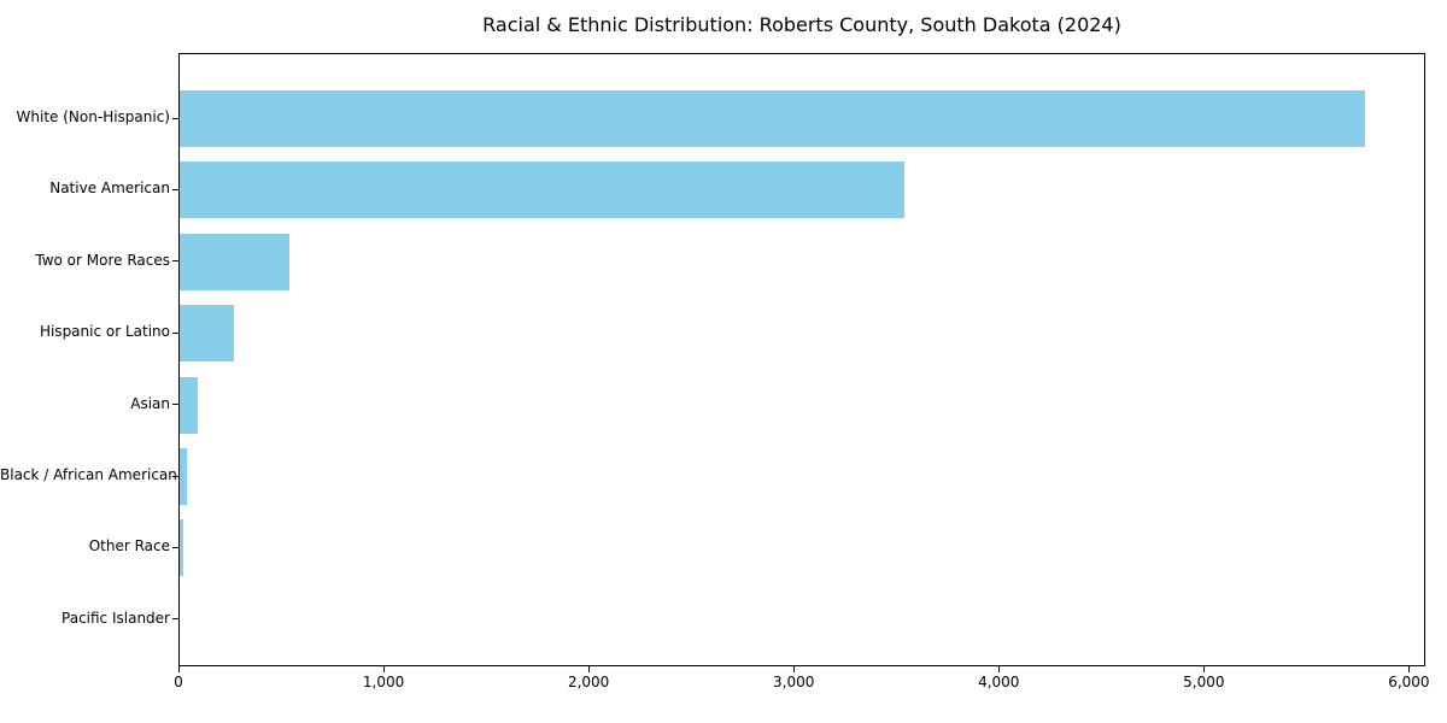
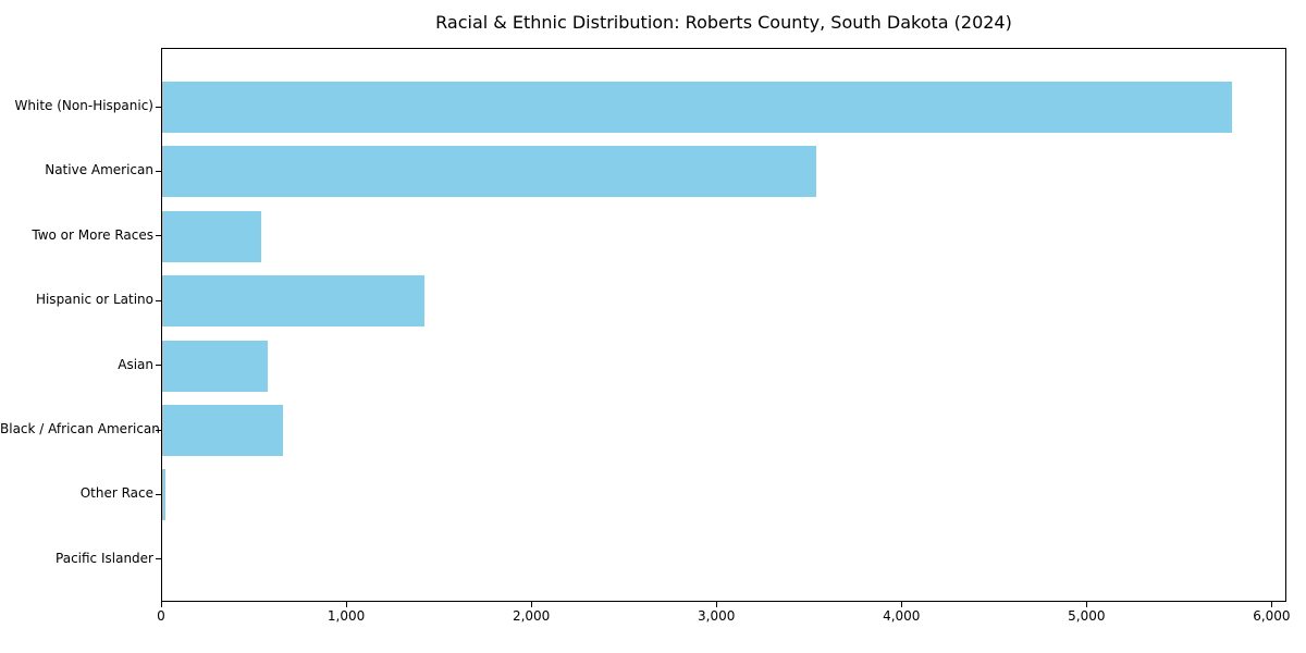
Hispanic or Latino: 260 -> 1420
Asian: 90 -> 570
Black / African American: 40 -> 650
